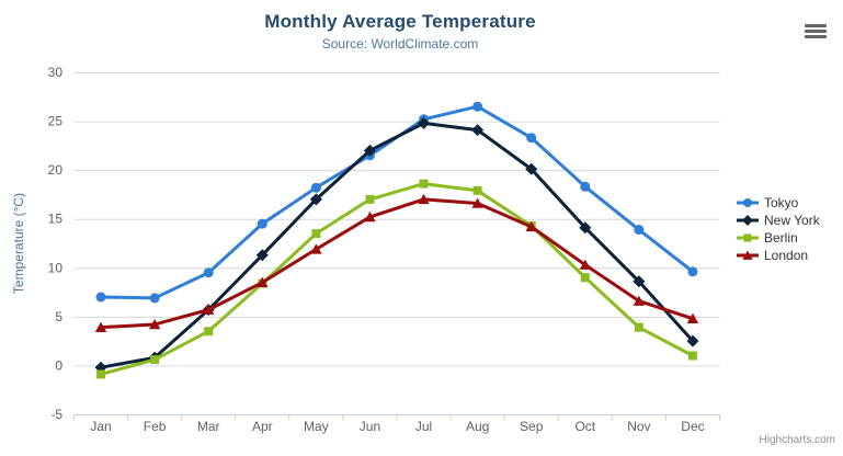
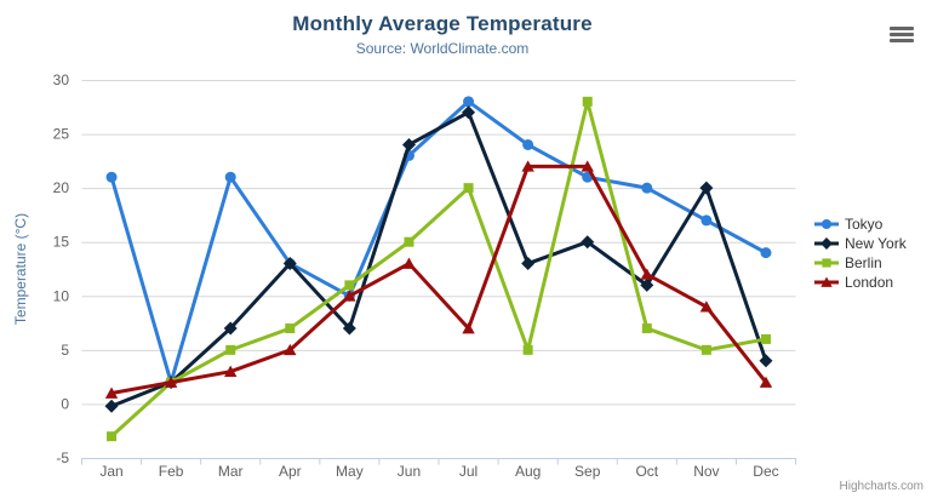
Tokyo/Jan: 7 -> 21
Berlin/Jan: -1 -> -3
London/Jan: 4 -> 1
Tokyo/Feb: 7 -> 2
New York/Feb: 1 -> 2
Berlin/Feb: 1 -> 2
London/Feb: 4 -> 2
Tokyo/Mar: 10 -> 21
New York/Mar: 6 -> 7
Berlin/Mar: 4 -> 5
London/Mar: 6 -> 3
Tokyo/Apr: 14 -> 13
New York/Apr: 11 -> 13
Berlin/Apr: 8 -> 7
London/Apr: 8 -> 5
Tokyo/May: 18 -> 10
New York/May: 17 -> 7
Berlin/May: 14 -> 11
London/May: 12 -> 10
Tokyo/Jun: 22 -> 23
New York/Jun: 22 -> 24
Berlin/Jun: 17 -> 15
London/Jun: 15 -> 13
Tokyo/Jul: 25 -> 28
New York/Jul: 25 -> 27
Berlin/Jul: 19 -> 20
London/Jul: 17 -> 7
Tokyo/Aug: 26 -> 24
New York/Aug: 24 -> 13
Berlin/Aug: 18 -> 5
London/Aug: 17 -> 22
Tokyo/Sep: 23 -> 21
New York/Sep: 20 -> 15
Berlin/Sep: 14 -> 28
London/Sep: 14 -> 22
Tokyo/Oct: 18 -> 20
New York/Oct: 14 -> 11
Berlin/Oct: 9 -> 7
London/Oct: 10 -> 12
Tokyo/Nov: 14 -> 17
New York/Nov: 9 -> 20
Berlin/Nov: 4 -> 5
London/Nov: 7 -> 9
Tokyo/Dec: 10 -> 14
New York/Dec: 2 -> 4
Berlin/Dec: 1 -> 6
London/Dec: 5 -> 2
